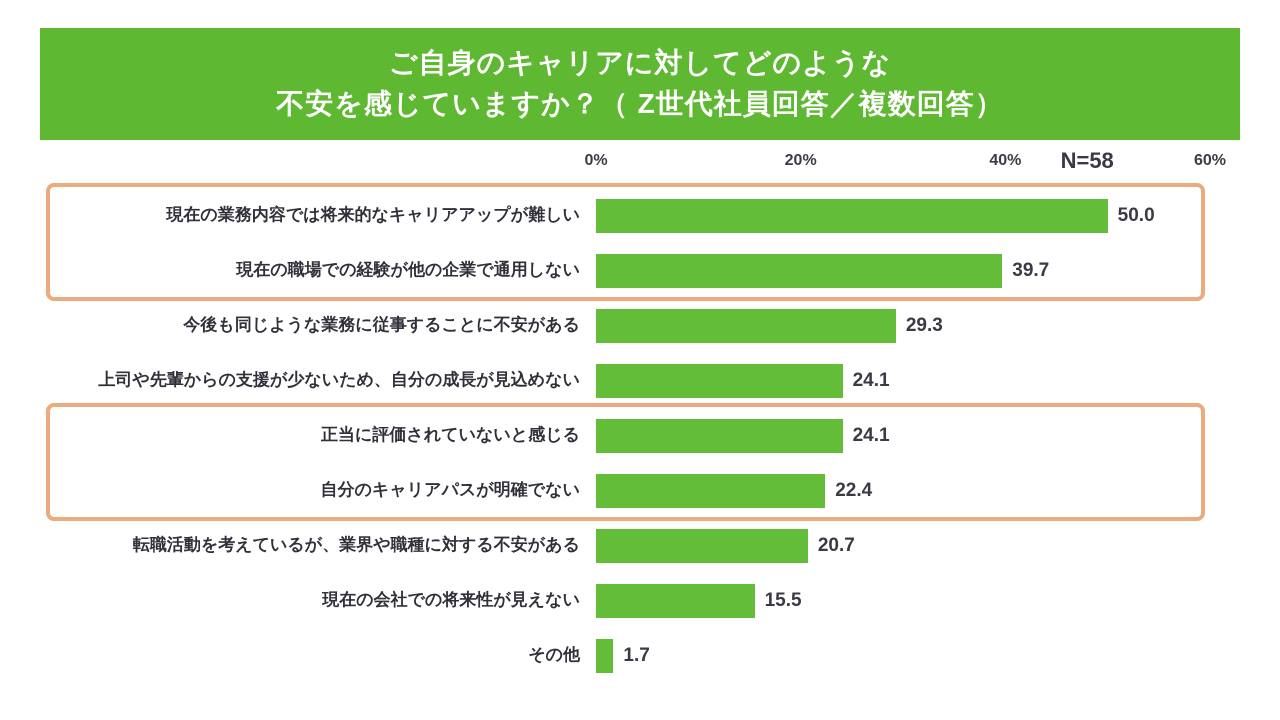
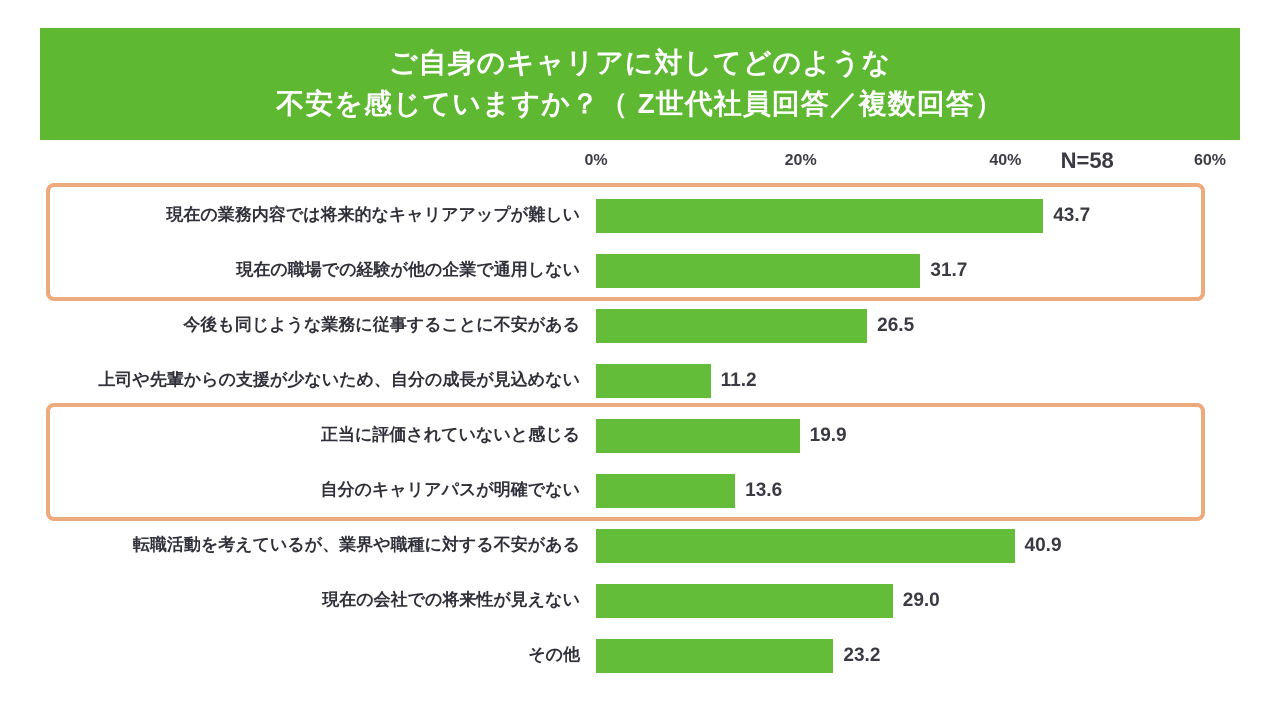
現在の業務内容では将来的なキャリアアップが難しい: 50.0 -> 43.7
現在の職場での経験が他の企業で通用しない: 39.7 -> 31.7
今後も同じような業務に従事することに不安がある: 29.3 -> 26.5
上司や先輩からの支援が少ないため、自分の成長が見込めない: 24.1 -> 11.2
正当に評価されていないと感じる: 24.1 -> 19.9
自分のキャリアパスが明確でない: 22.4 -> 13.6
転職活動を考えているが、業界や職種に対する不安がある: 20.7 -> 40.9
現在の会社での将来性が見えない: 15.5 -> 29.0
その他: 1.7 -> 23.2
